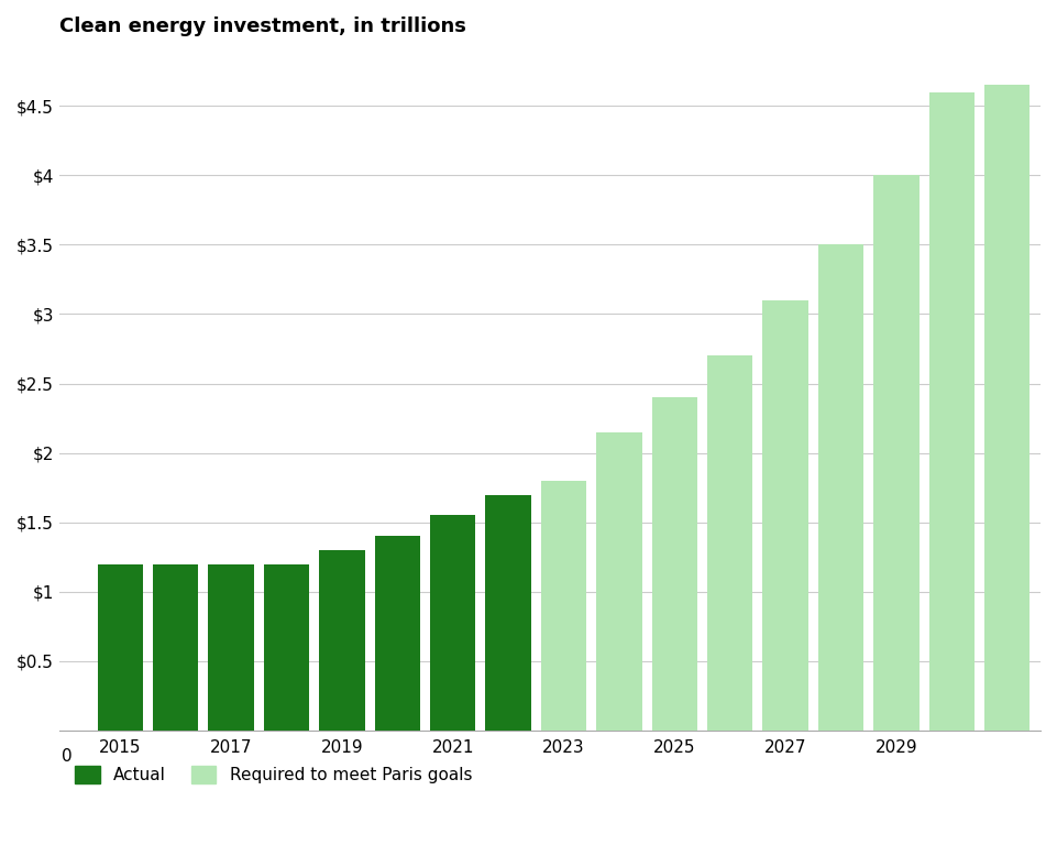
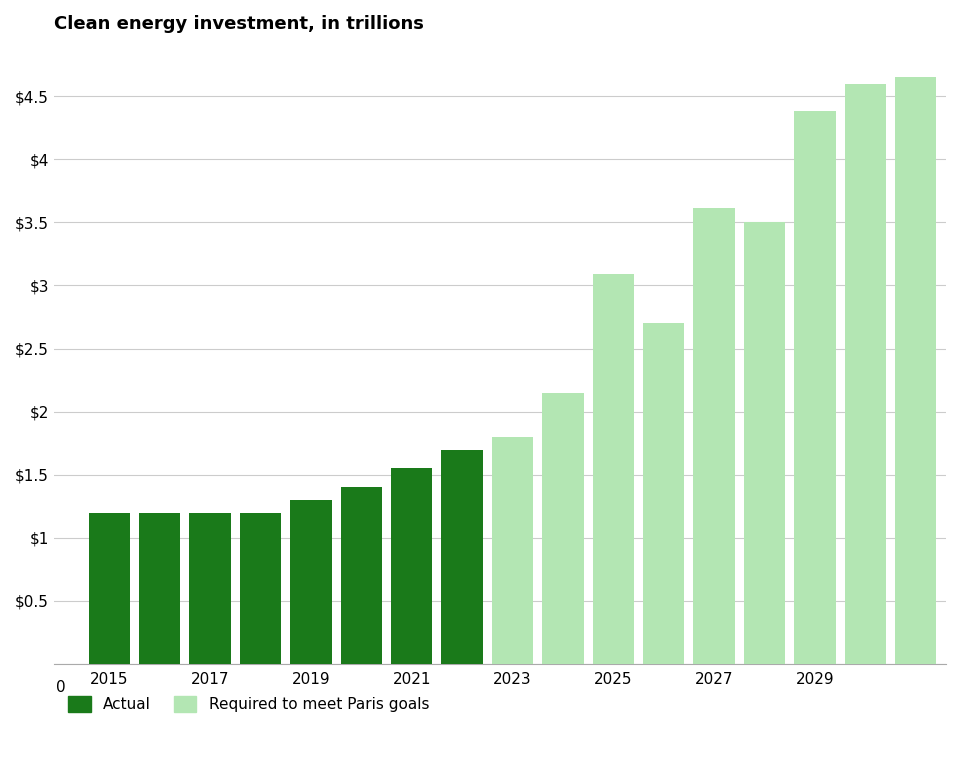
Required to meet Paris goals/2025: $2.40 -> $3.09
Required to meet Paris goals/2027: $3.10 -> $3.61
Required to meet Paris goals/2029: $4.00 -> $4.38
